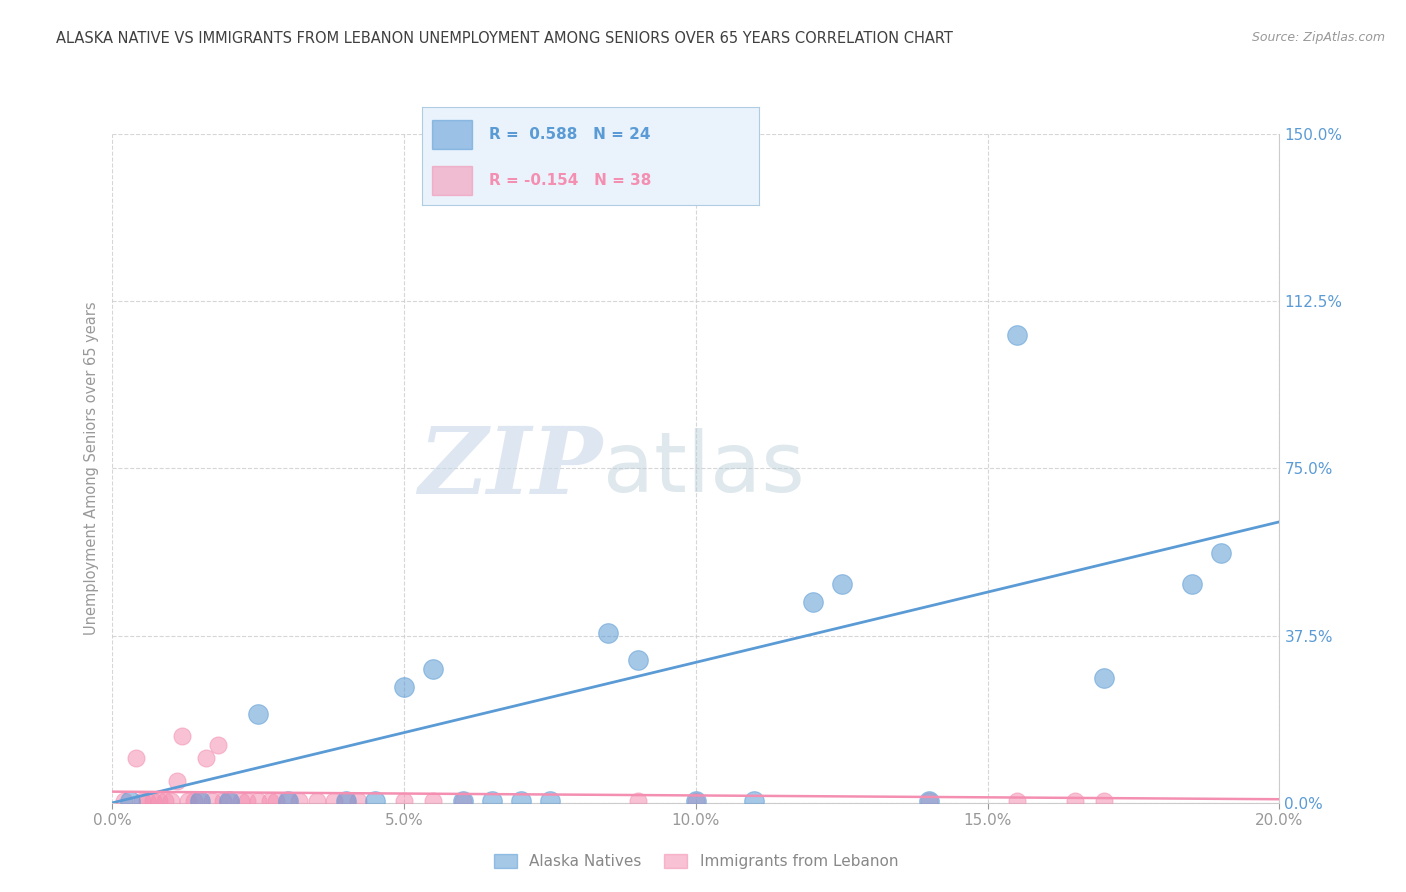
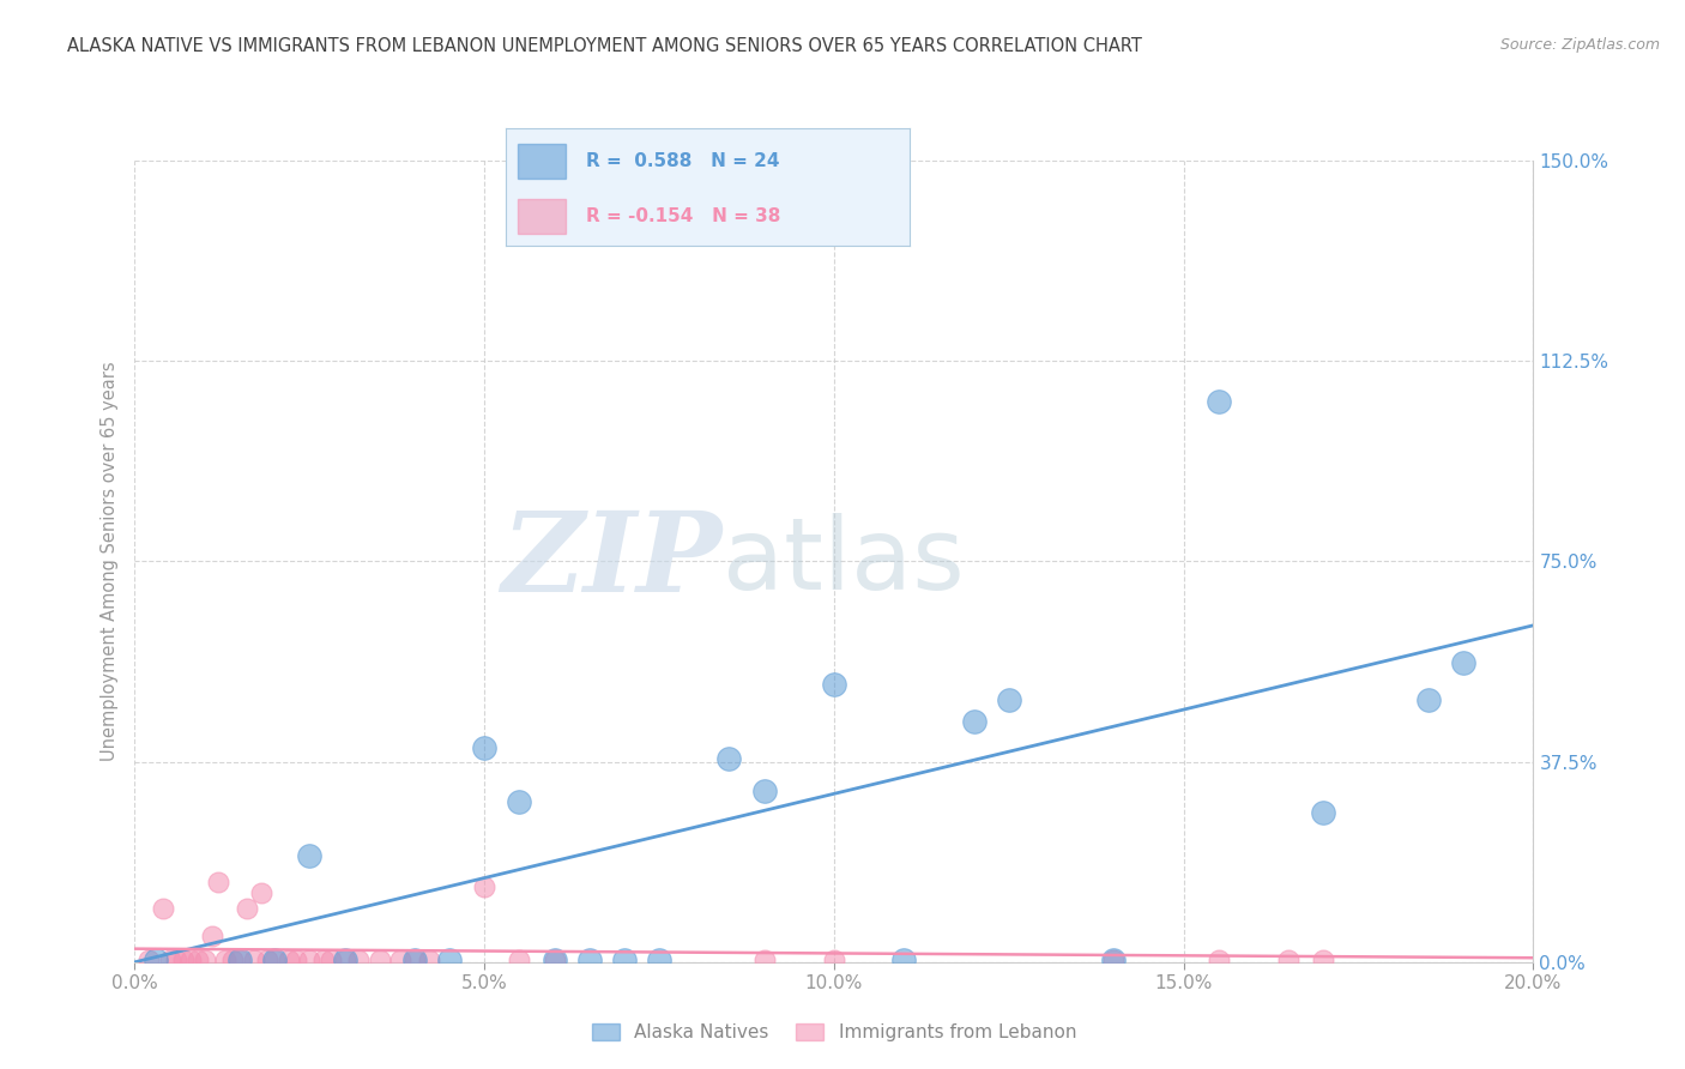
Alaska Natives/5.0%: 26.0% -> 40.0%
Immigrants from Lebanon/5.0%: 0.5% -> 14.0%
Alaska Natives/10.0%: 0.5% -> 52.0%
